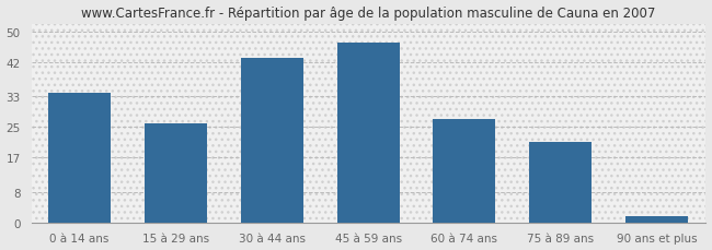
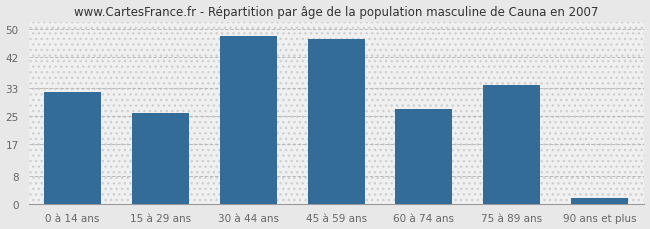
0 à 14 ans: 34.0 -> 32.0
30 à 44 ans: 43.0 -> 48.0
75 à 89 ans: 21.0 -> 34.0
